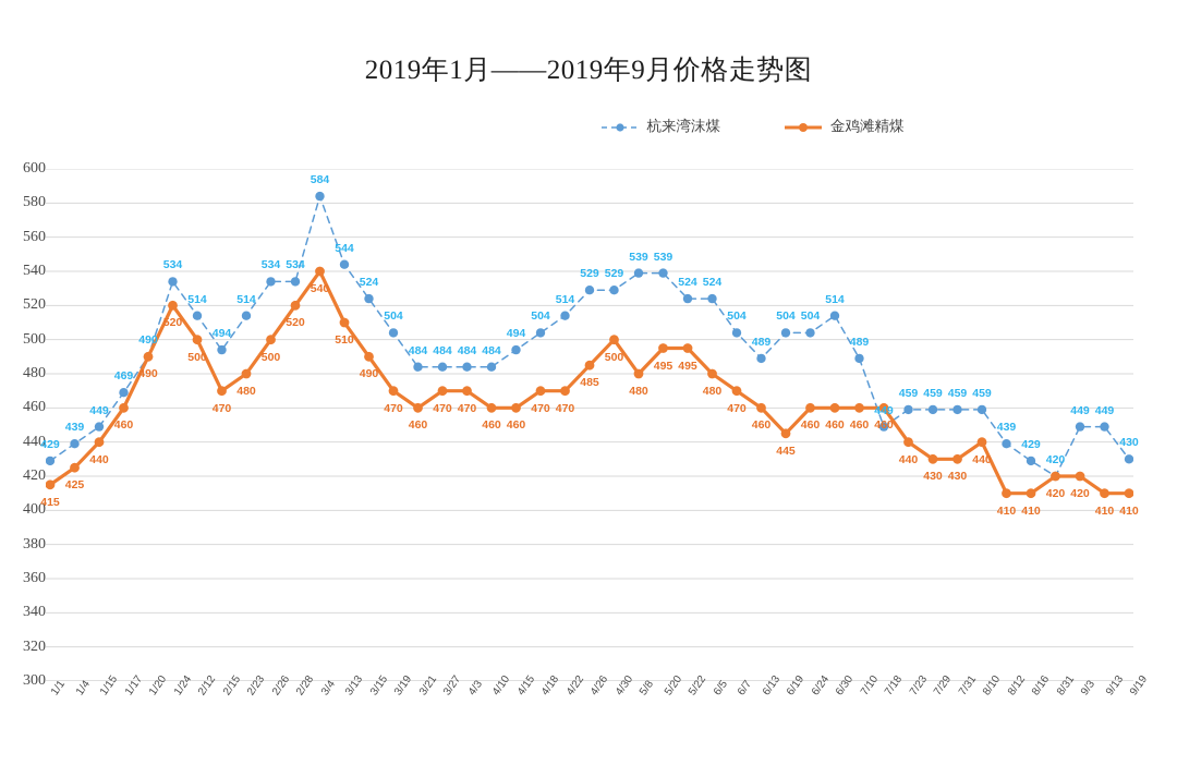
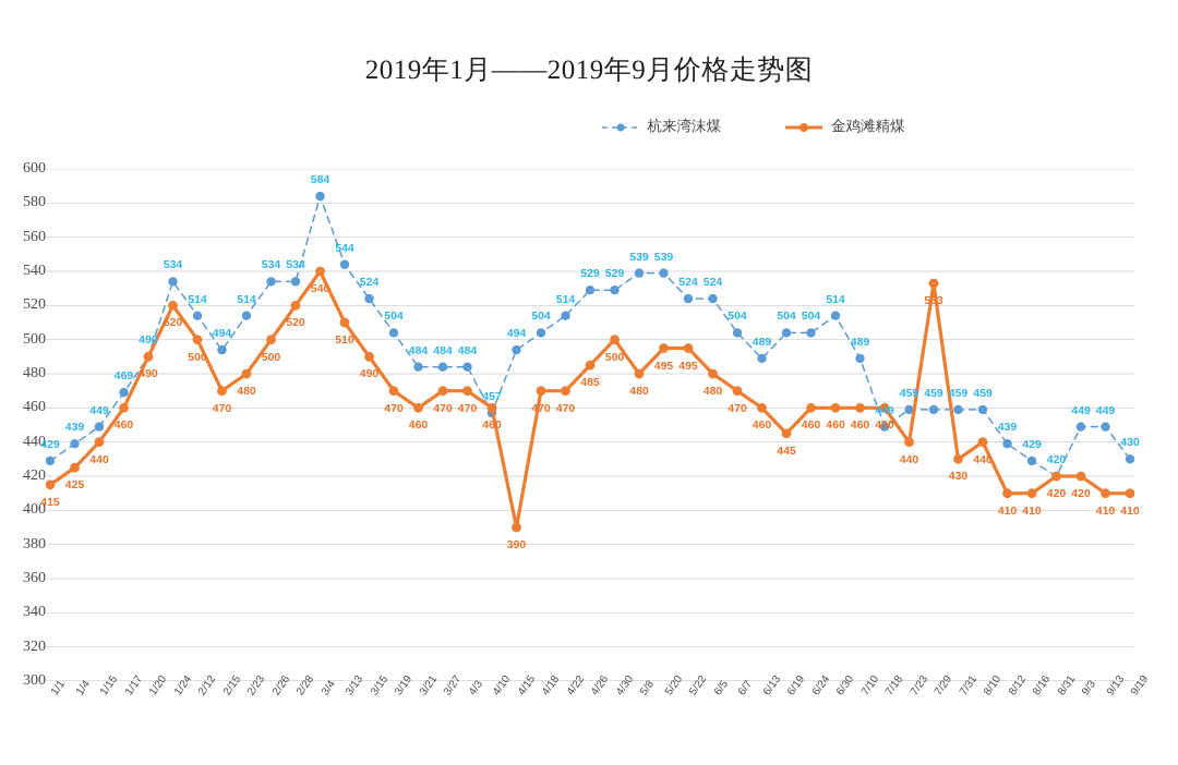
杭来湾沫煤/4/10: 484 -> 457
金鸡滩精煤/4/15: 460 -> 390
金鸡滩精煤/7/29: 430 -> 533
